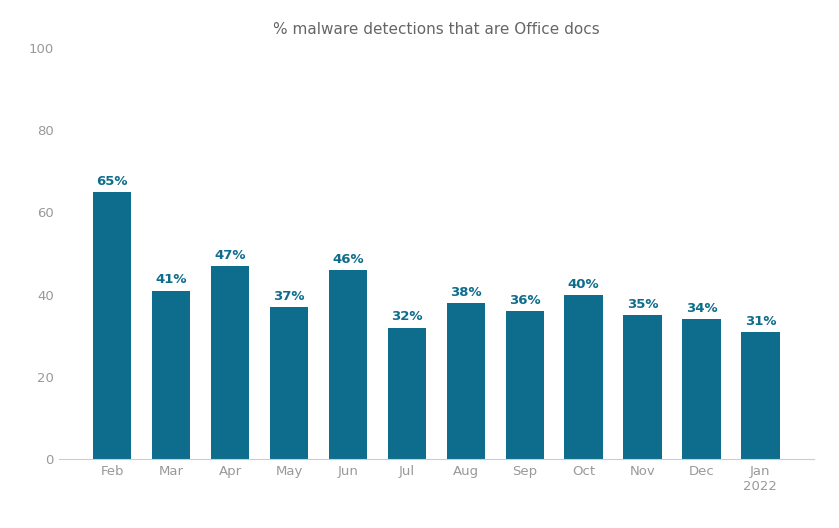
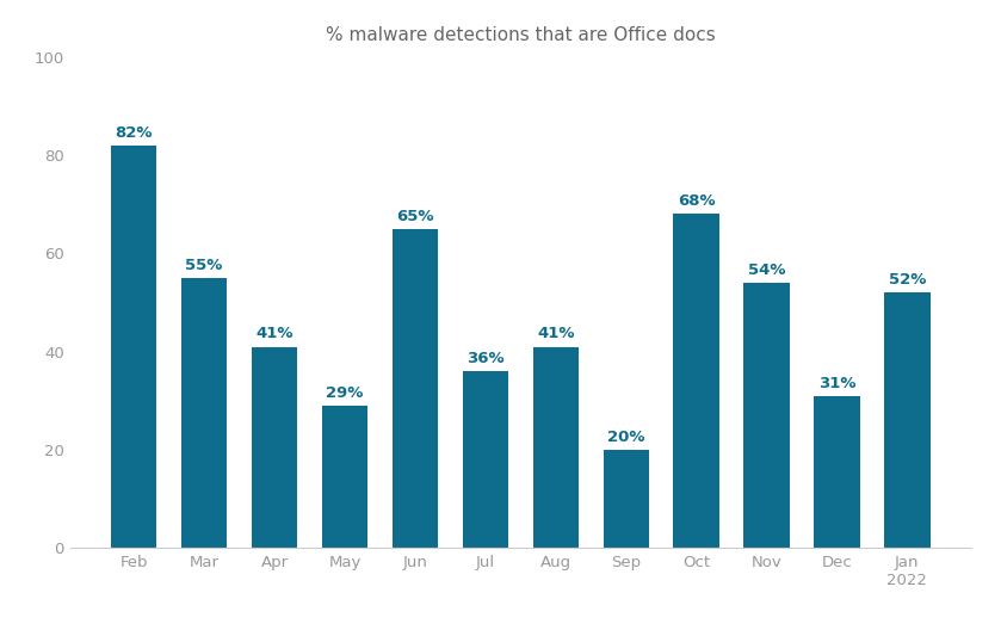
Feb: 65% -> 82%
Mar: 41% -> 55%
Apr: 47% -> 41%
May: 37% -> 29%
Jun: 46% -> 65%
Jul: 32% -> 36%
Aug: 38% -> 41%
Sep: 36% -> 20%
Oct: 40% -> 68%
Nov: 35% -> 54%
Dec: 34% -> 31%
Jan 2022: 31% -> 52%
